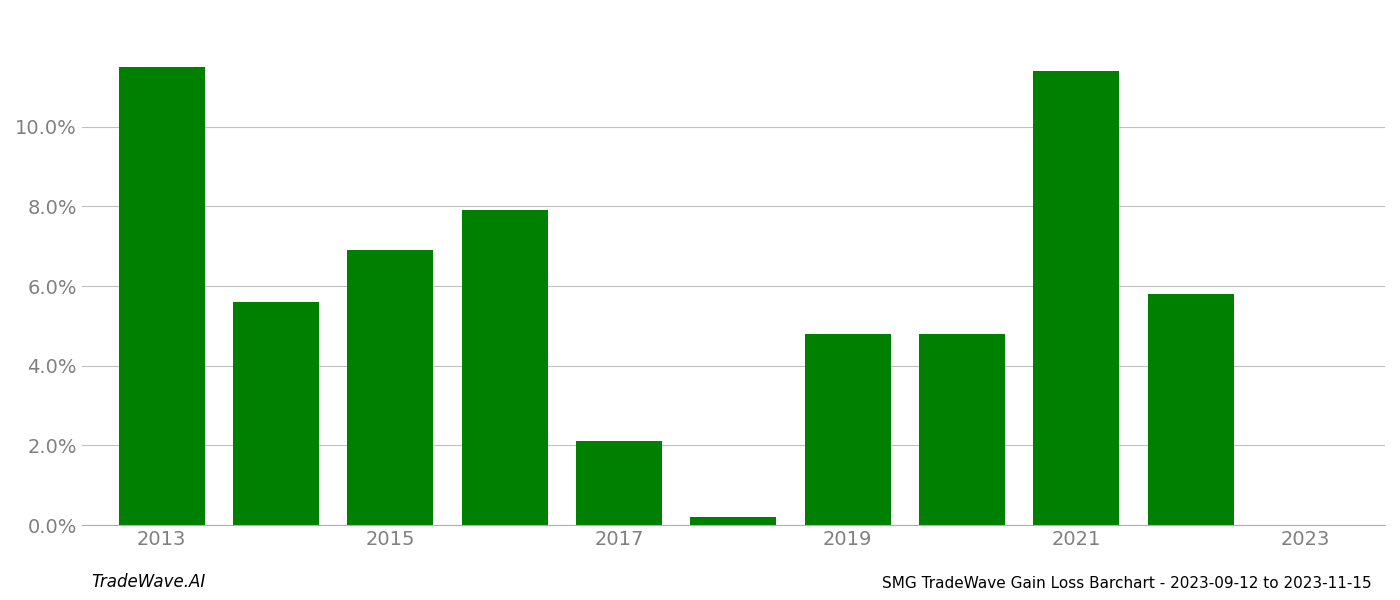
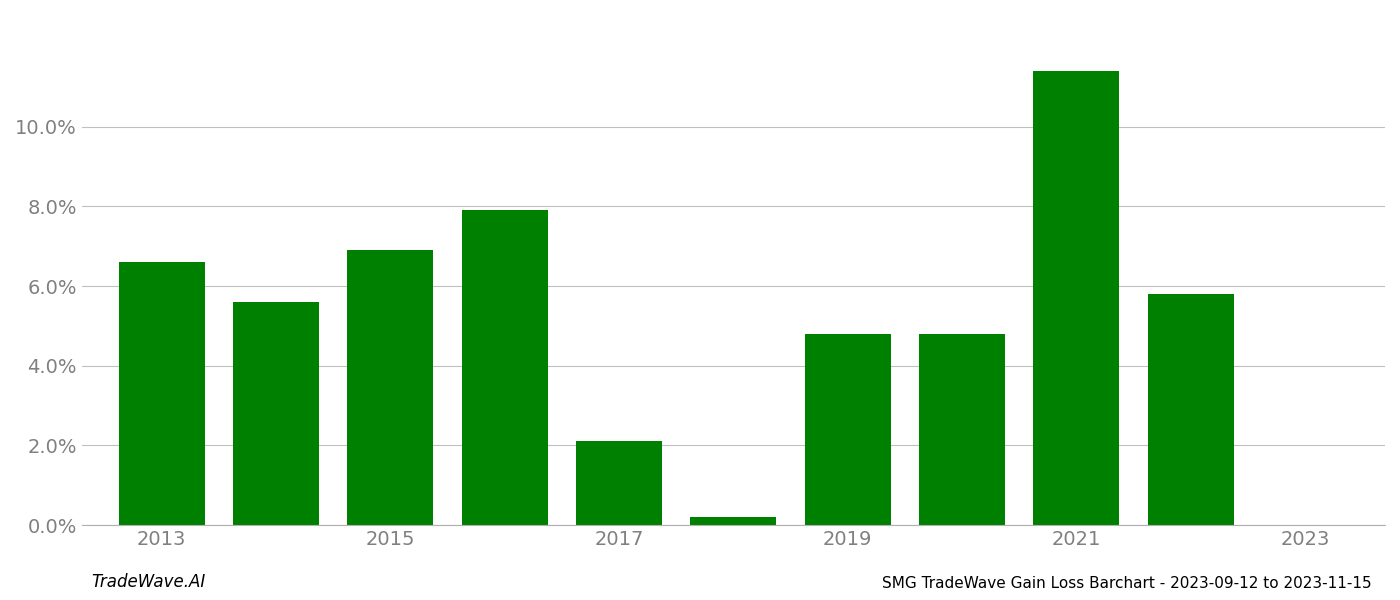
2013: 11.5% -> 6.6%
